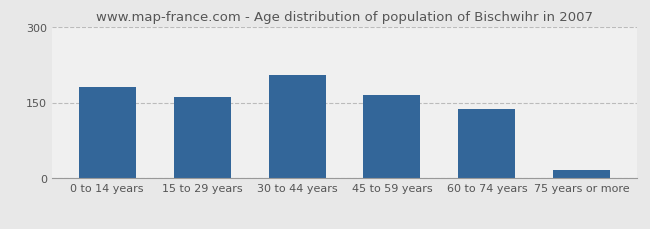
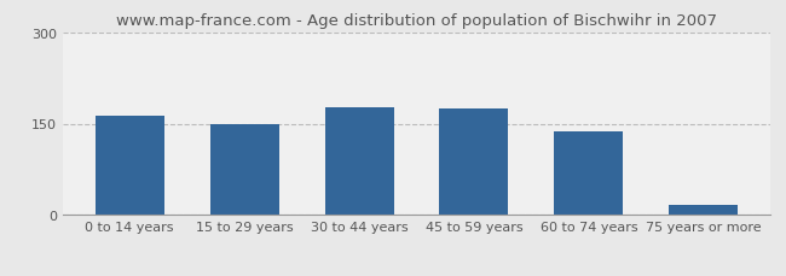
0 to 14 years: 180 -> 163
15 to 29 years: 160 -> 149
30 to 44 years: 204 -> 176
45 to 59 years: 164 -> 175
